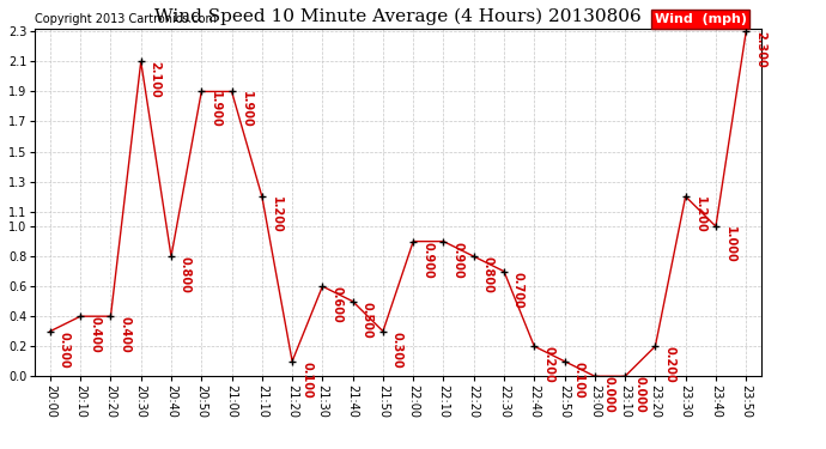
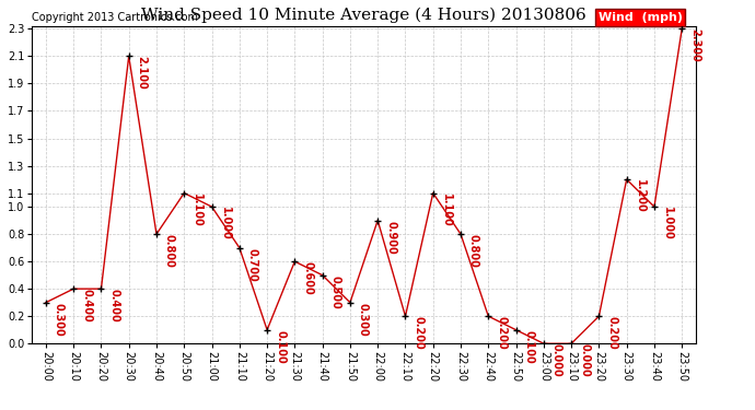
20:50: 1.900 -> 1.100
21:00: 1.900 -> 1.000
21:10: 1.200 -> 0.700
22:10: 0.900 -> 0.200
22:20: 0.800 -> 1.100
22:30: 0.700 -> 0.800
